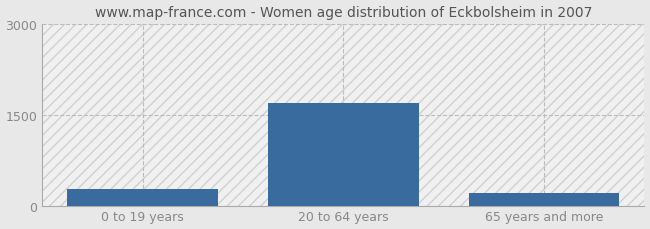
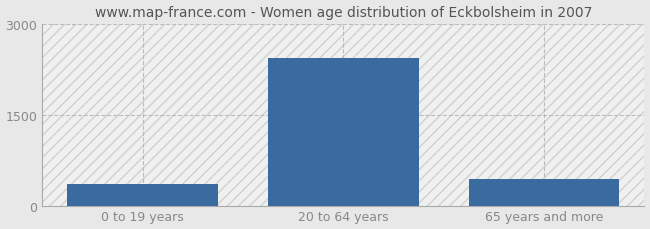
0 to 19 years: 270 -> 360
20 to 64 years: 1690 -> 2440
65 years and more: 200 -> 440
